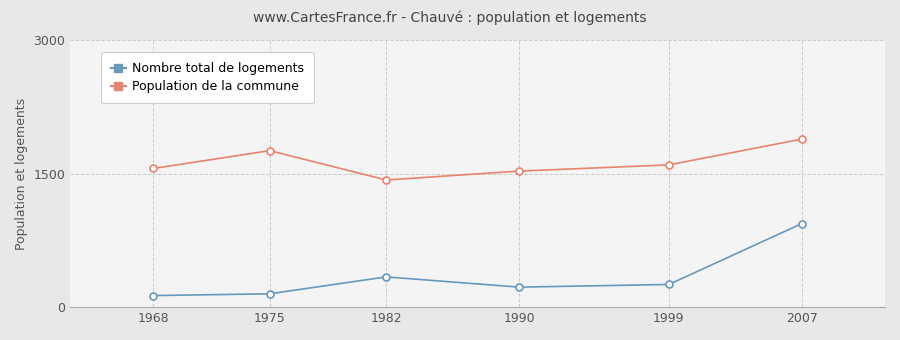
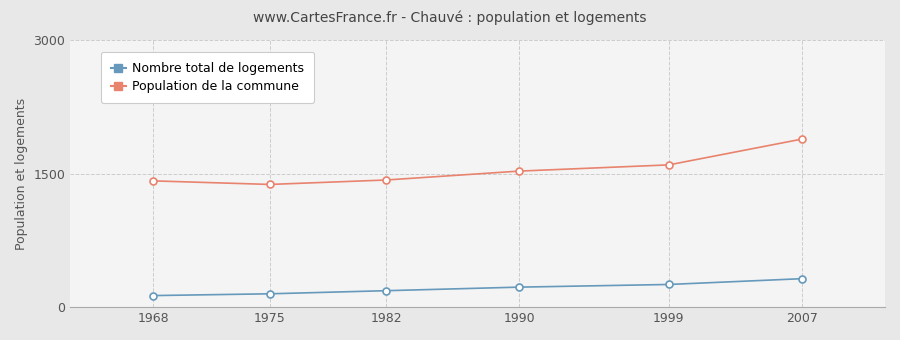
Population de la commune/1968: 1560 -> 1420
Population de la commune/1975: 1760 -> 1380
Nombre total de logements/1982: 340 -> 180
Nombre total de logements/2007: 940 -> 320
